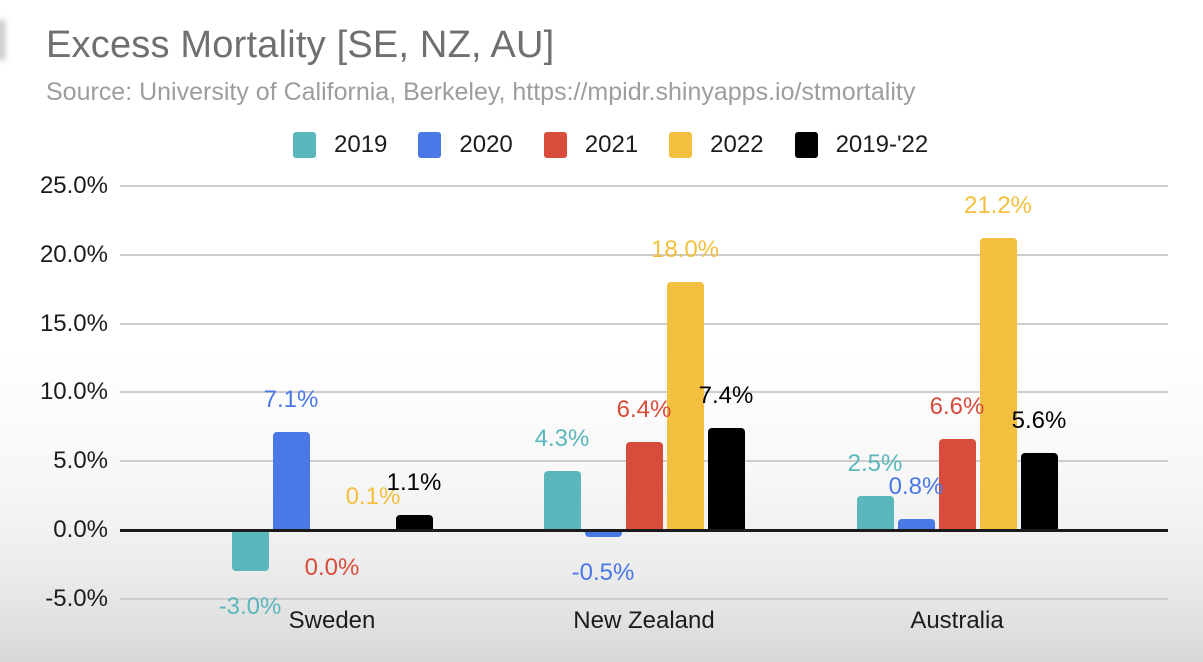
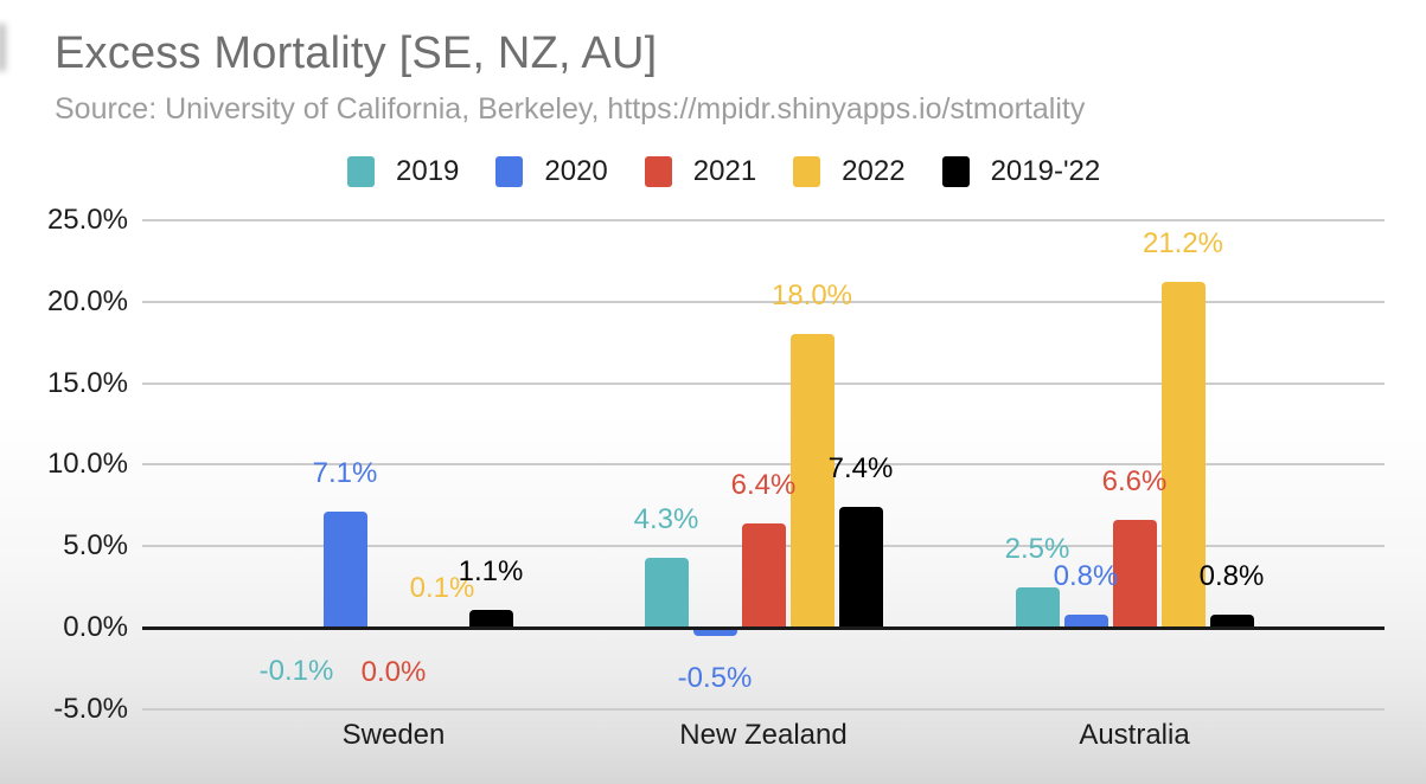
2019/Sweden: -3.0% -> -0.1%
2019-'22/Australia: 5.6% -> 0.8%
